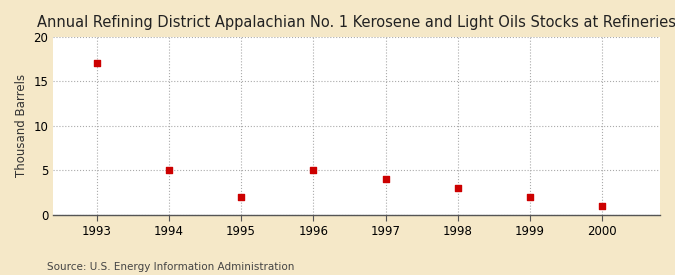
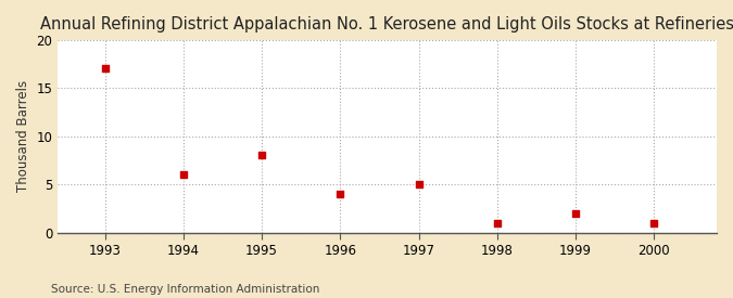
1994: 5 -> 6
1995: 2 -> 8
1996: 5 -> 4
1997: 4 -> 5
1998: 3 -> 1
